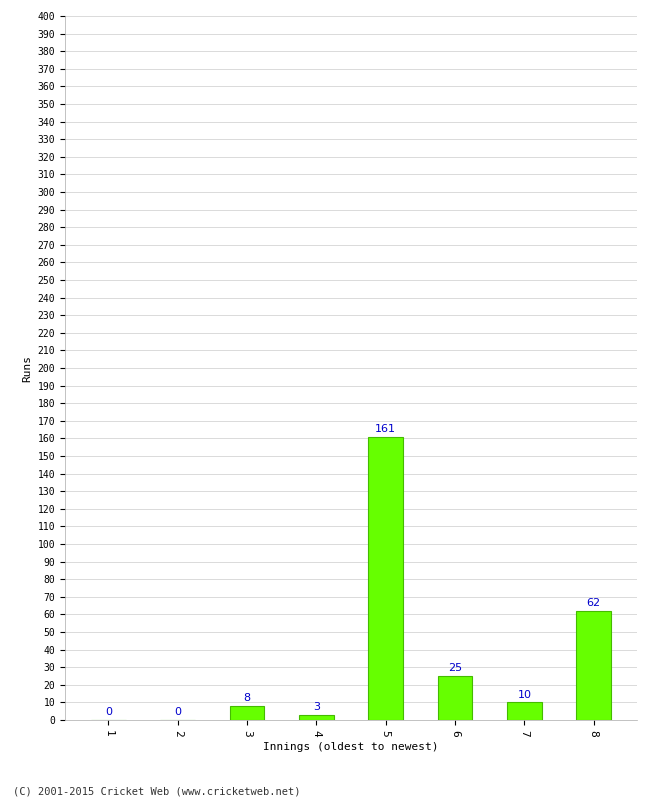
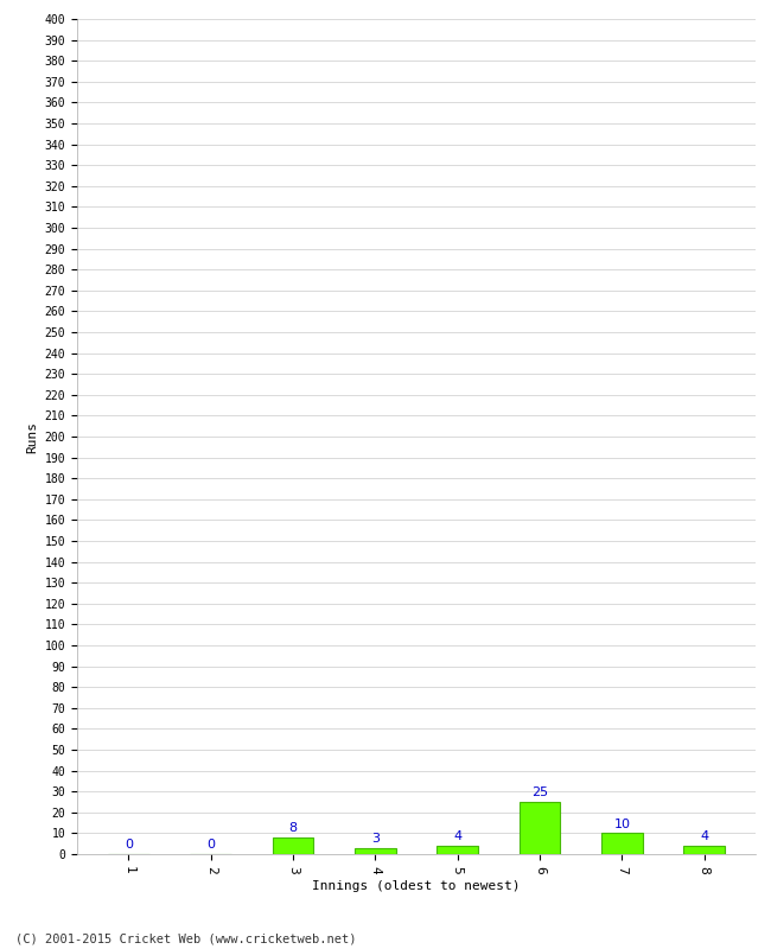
5: 161 -> 4
8: 62 -> 4
